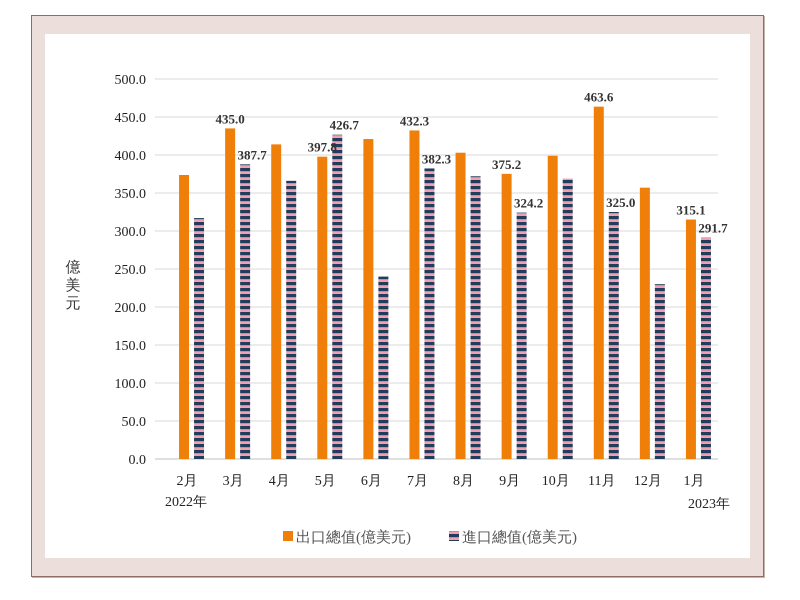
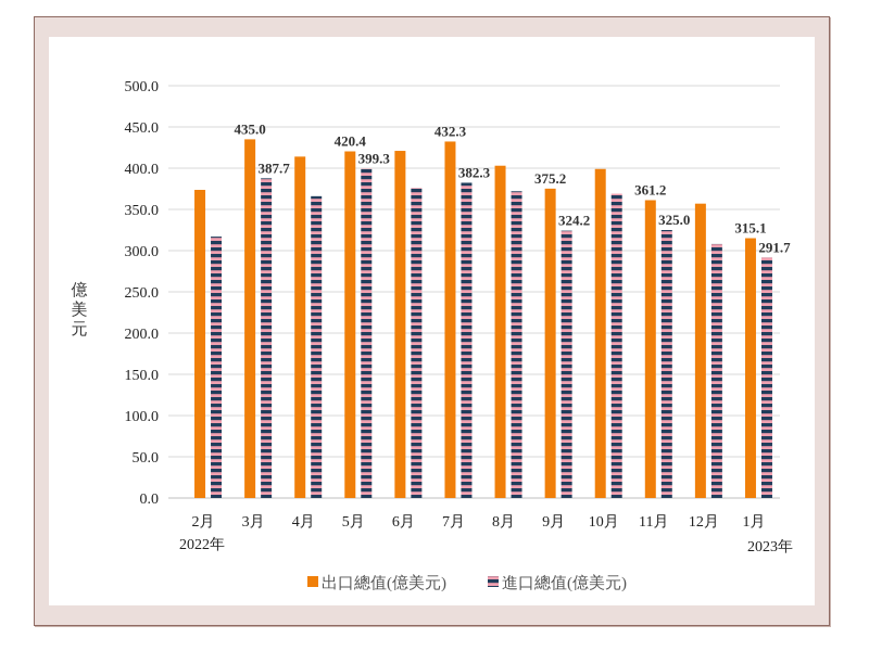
出口總值(億美元)/5月: 397.8 -> 420.4
進口總值(億美元)/5月: 426.7 -> 399.3
進口總值(億美元)/6月: 240 -> 380
出口總值(億美元)/11月: 463.6 -> 361.2
進口總值(億美元)/12月: 230 -> 310
